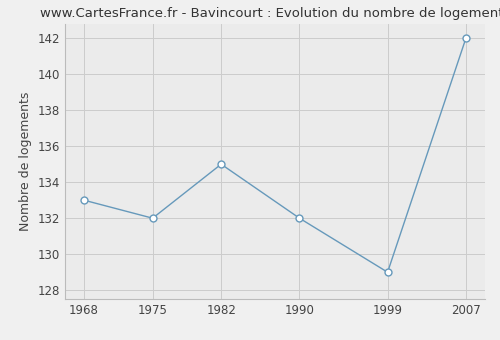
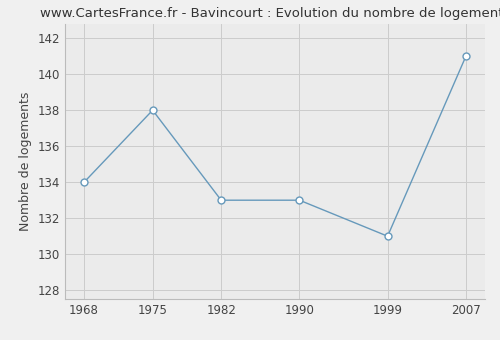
1968: 133 -> 134
1975: 132 -> 138
1982: 135 -> 133
1990: 132 -> 133
1999: 129 -> 131
2007: 142 -> 141
